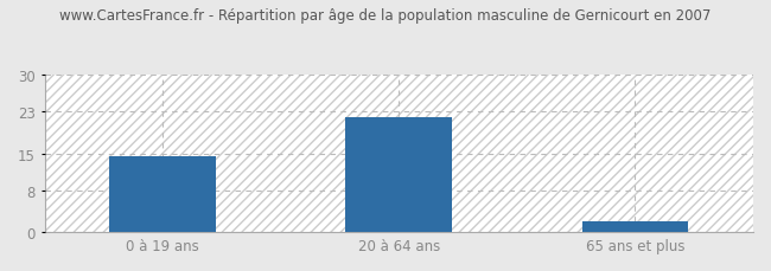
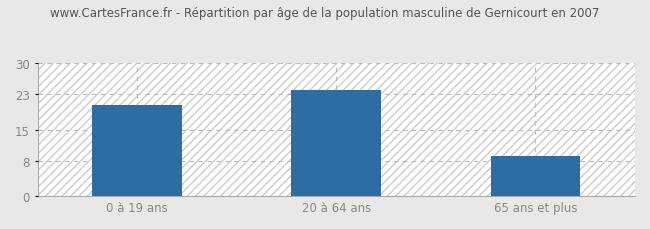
0 à 19 ans: 14.5 -> 20.5
20 à 64 ans: 22.0 -> 24.0
65 ans et plus: 2.0 -> 9.0
